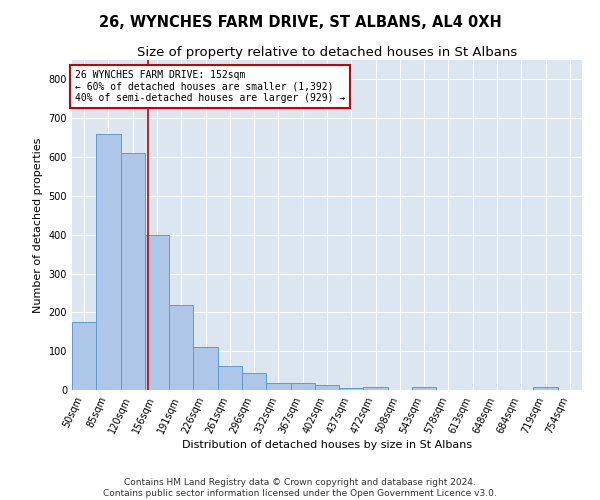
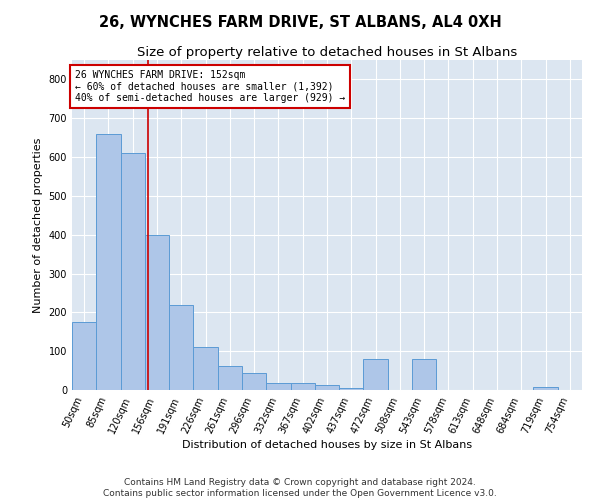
472sqm: 8 -> 80
543sqm: 8 -> 80
